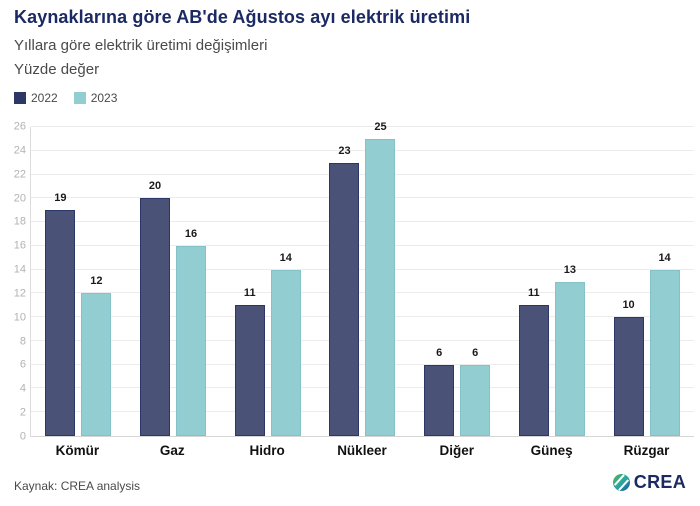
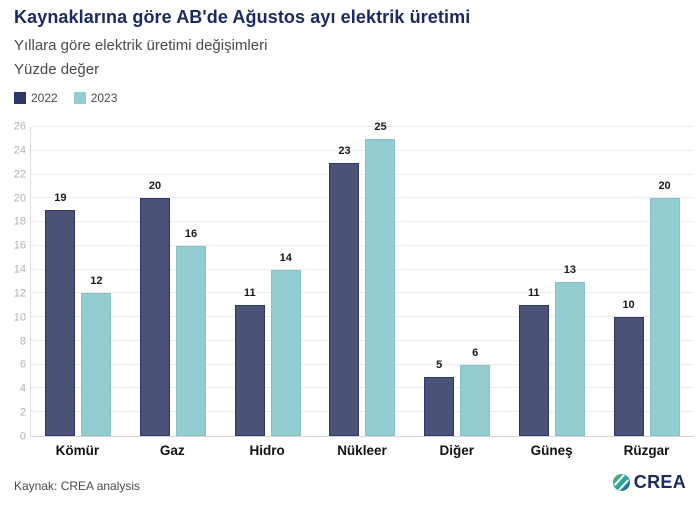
2022/Diğer: 6 -> 5
2023/Rüzgar: 14 -> 20
